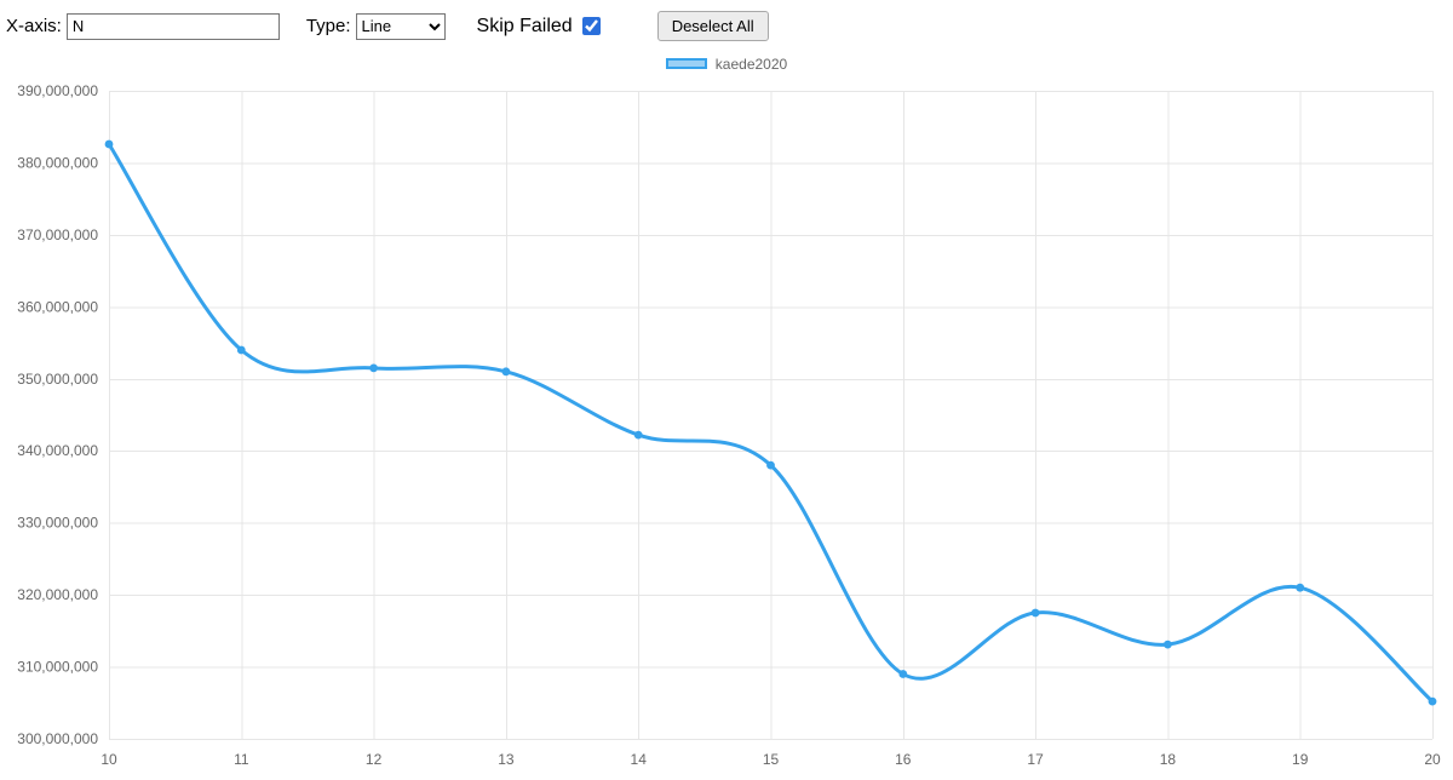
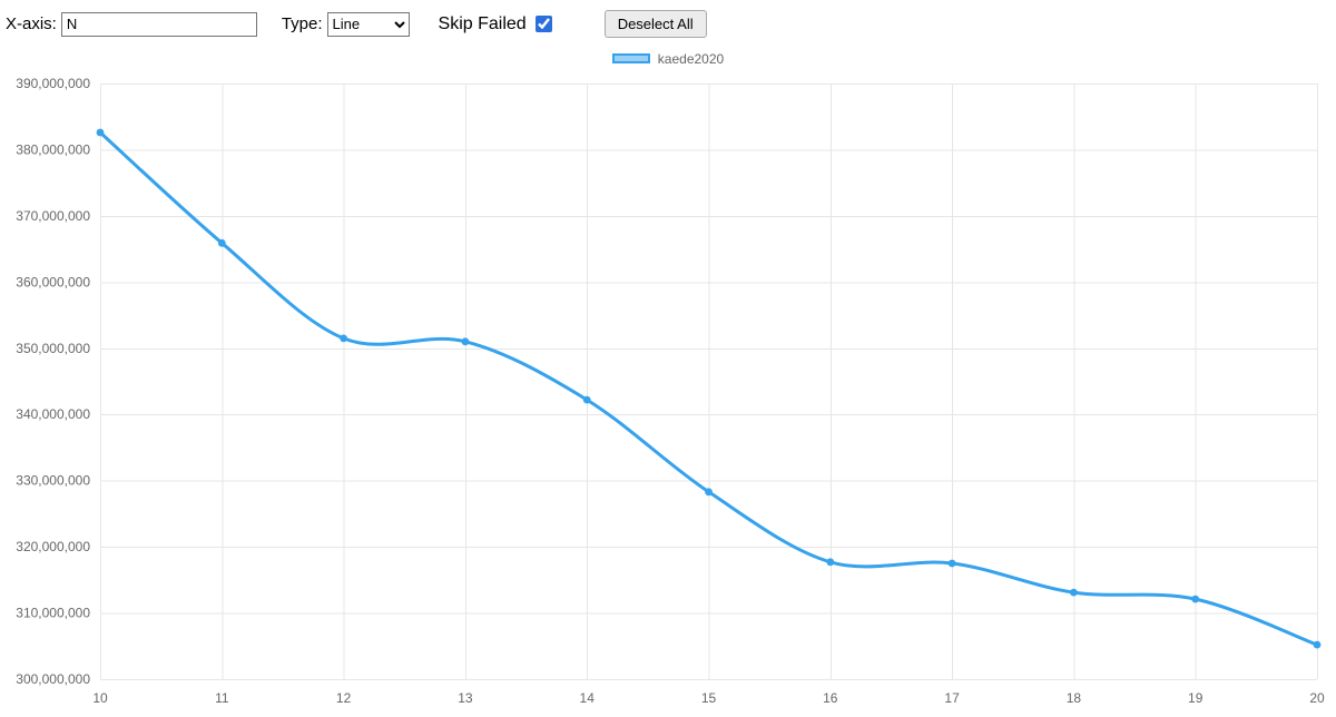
11: 354000000 -> 366000000
15: 338000000 -> 328000000
16: 309000000 -> 318000000
19: 321000000 -> 312000000
